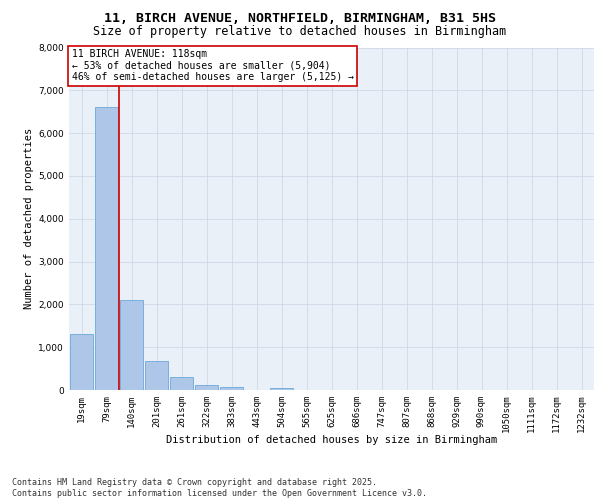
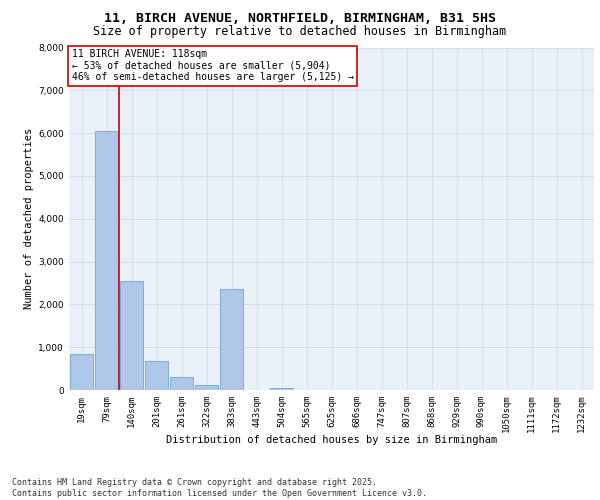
19sqm: 1,300 -> 850
79sqm: 6,600 -> 6,050
140sqm: 2,100 -> 2,550
383sqm: 70 -> 2,350
